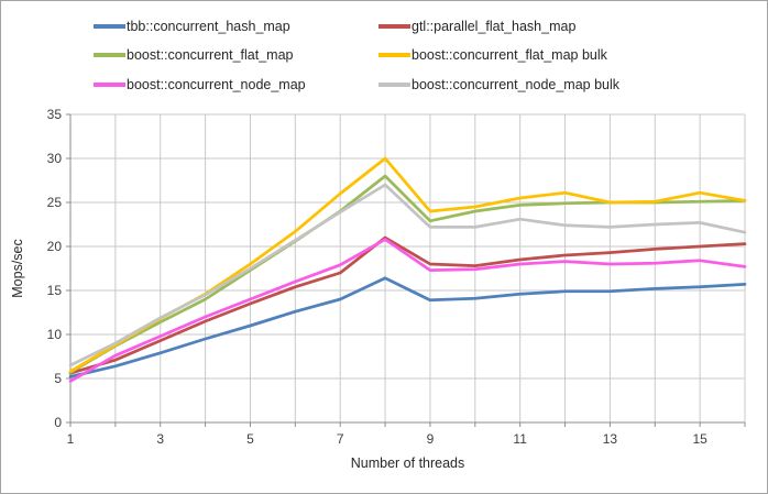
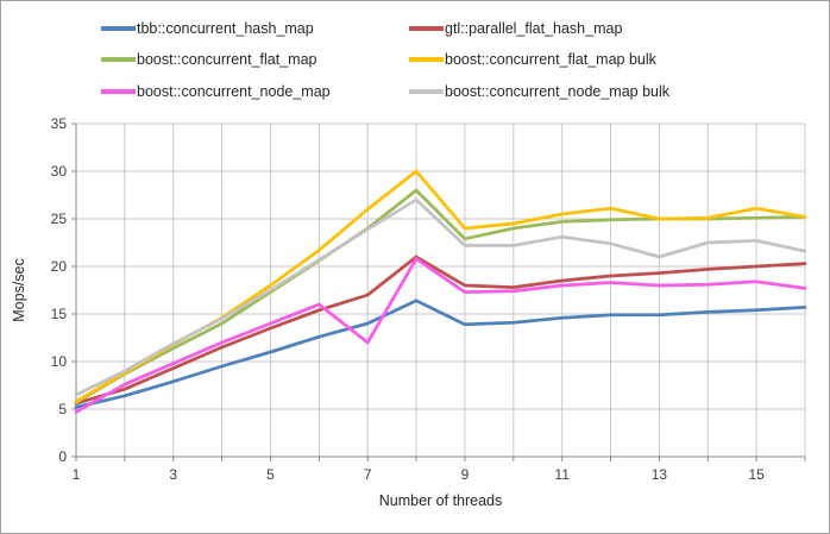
boost::concurrent_node_map/7: 18 -> 12
boost::concurrent_node_map bulk/13: 22 -> 21
